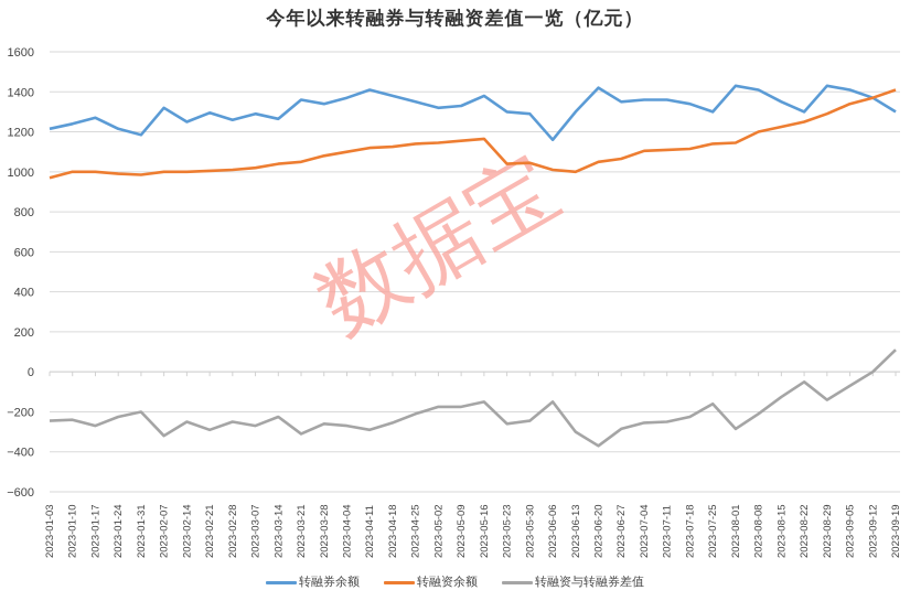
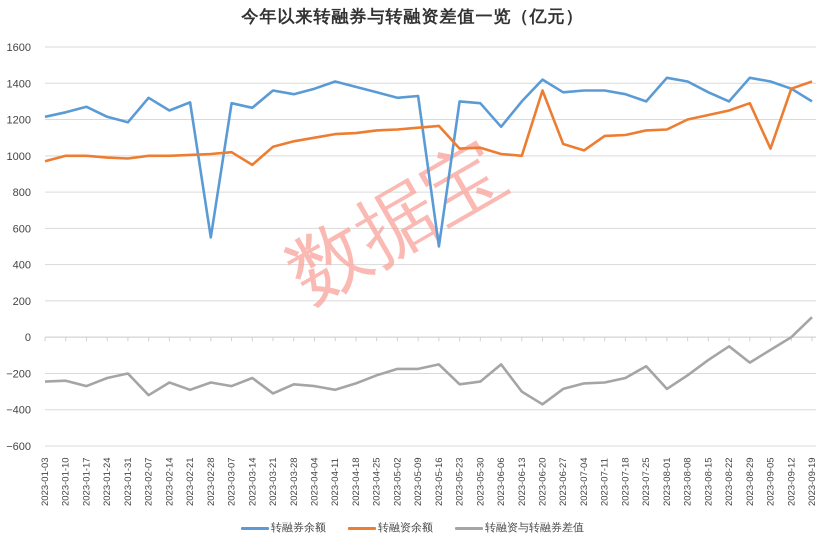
转融券余额/2023-02-28: 1260 -> 550
转融资余额/2023-03-14: 1040 -> 950
转融券余额/2023-05-16: 1380 -> 500
转融资余额/2023-06-20: 1050 -> 1360
转融资余额/2023-07-04: 1100 -> 1030
转融资余额/2023-09-05: 1340 -> 1040
